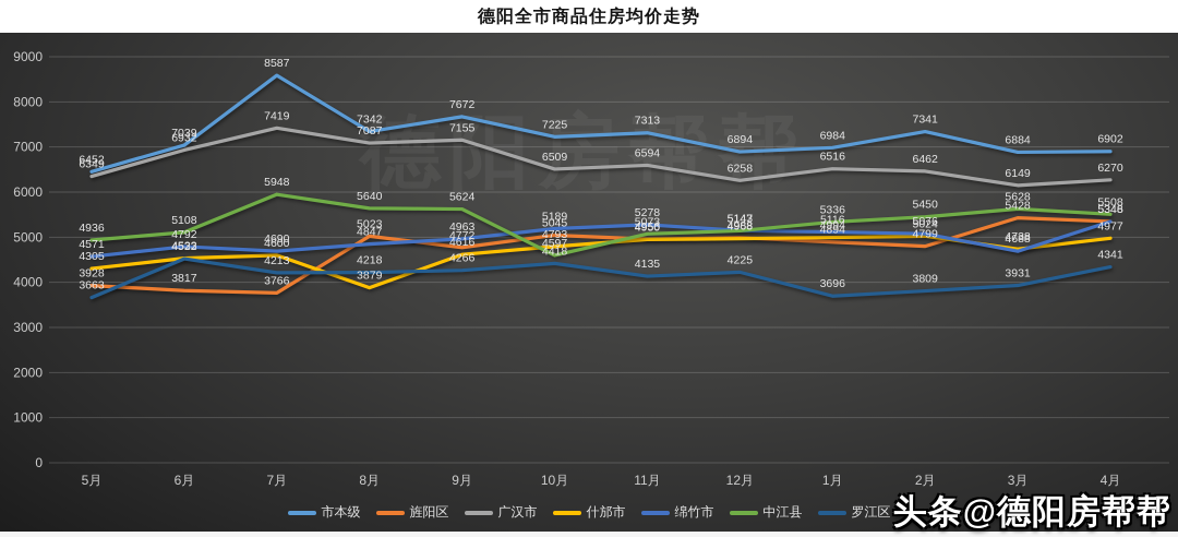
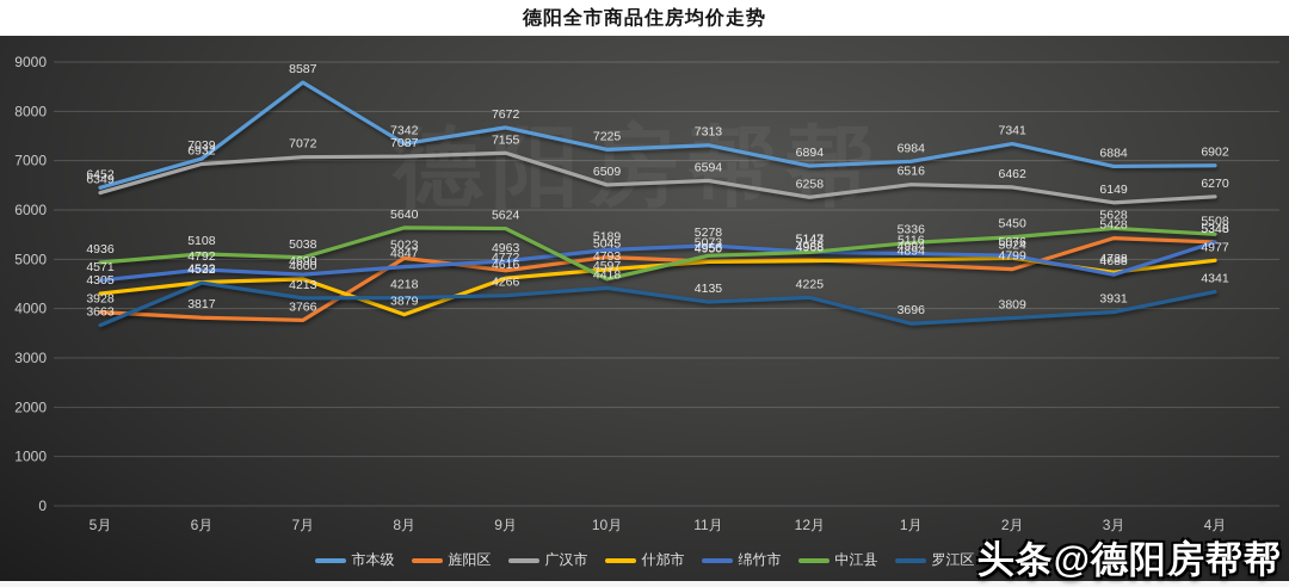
广汉市/7月: 7419 -> 7072
中江县/7月: 5948 -> 5038
